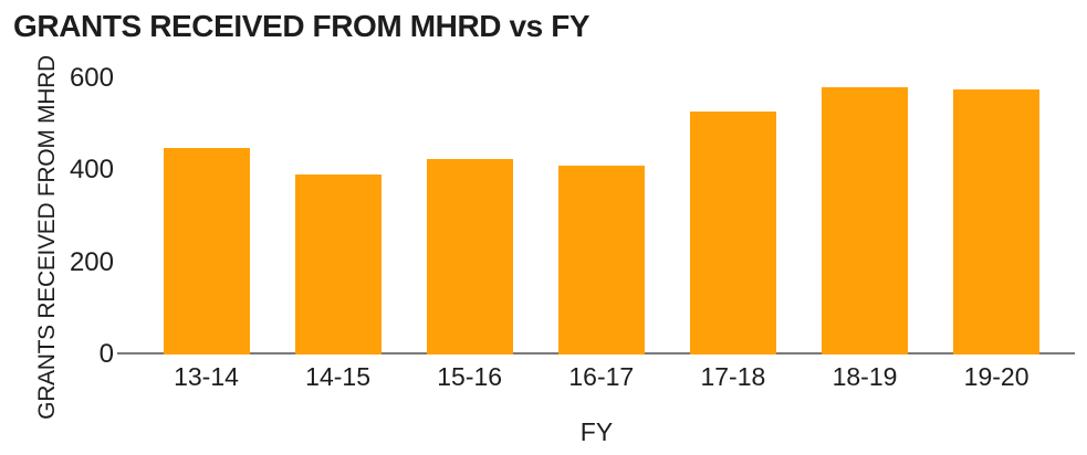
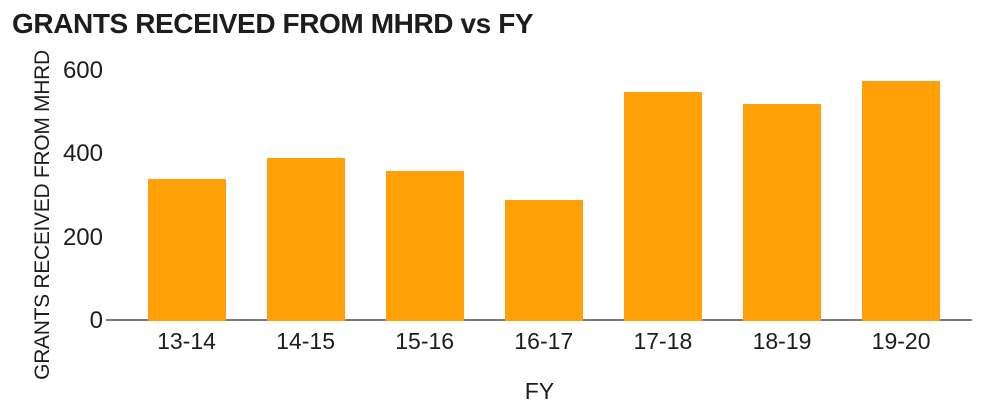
13-14: 450 -> 340
15-16: 420 -> 360
16-17: 410 -> 290
17-18: 530 -> 550
18-19: 580 -> 520
